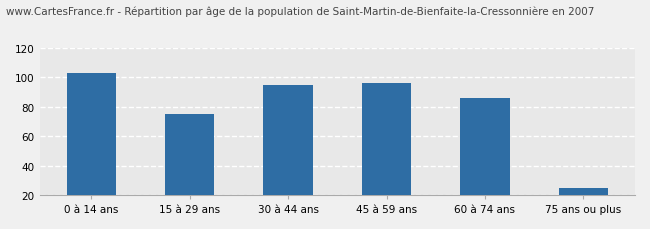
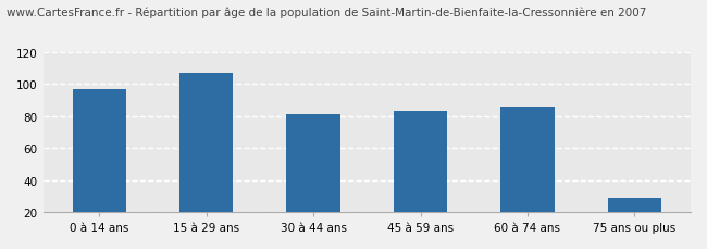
0 à 14 ans: 103 -> 97
15 à 29 ans: 75 -> 107
30 à 44 ans: 95 -> 81
45 à 59 ans: 96 -> 83
75 ans ou plus: 25 -> 29
